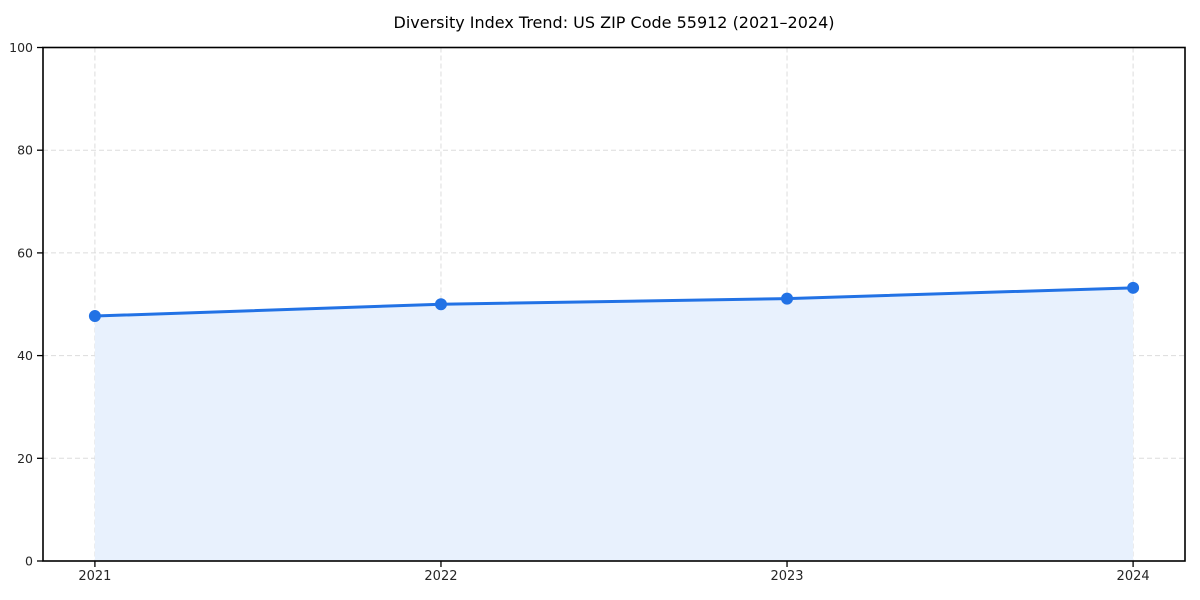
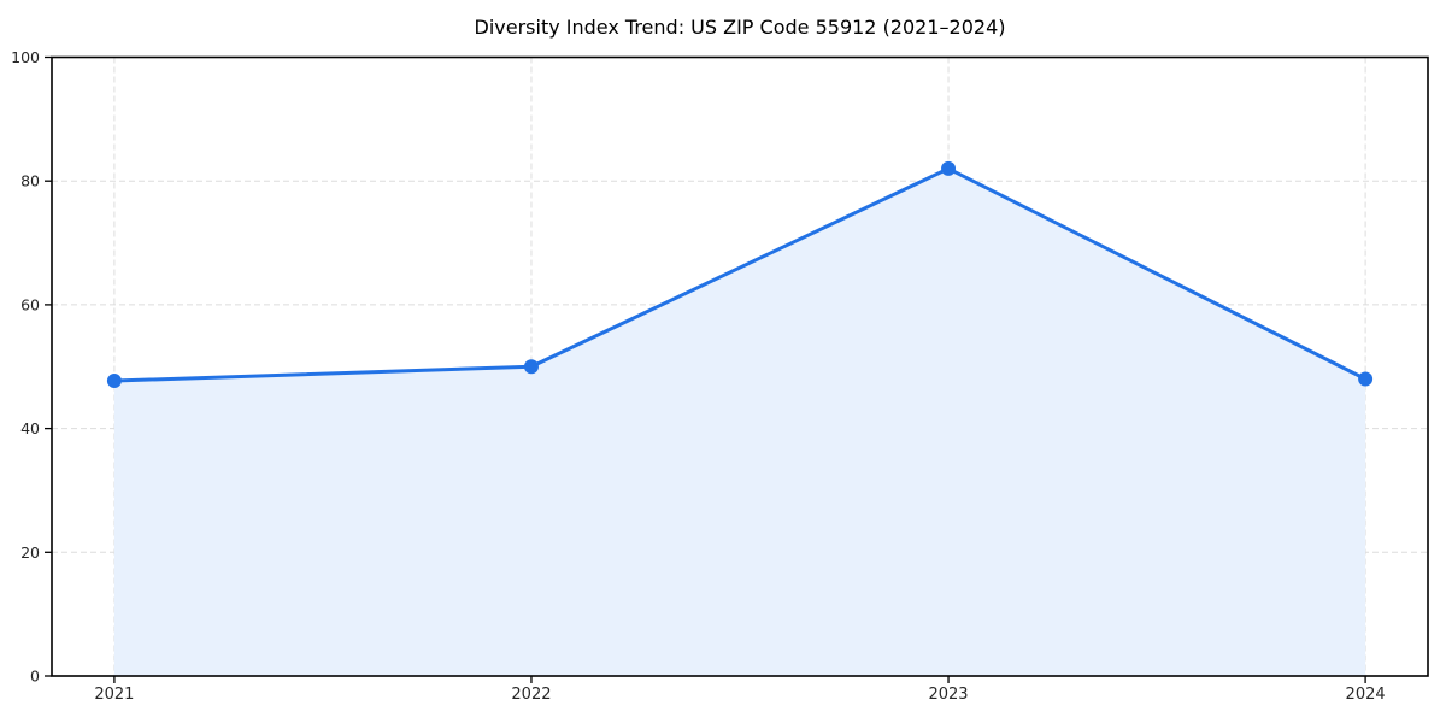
2023: 51 -> 82
2024: 53 -> 48
